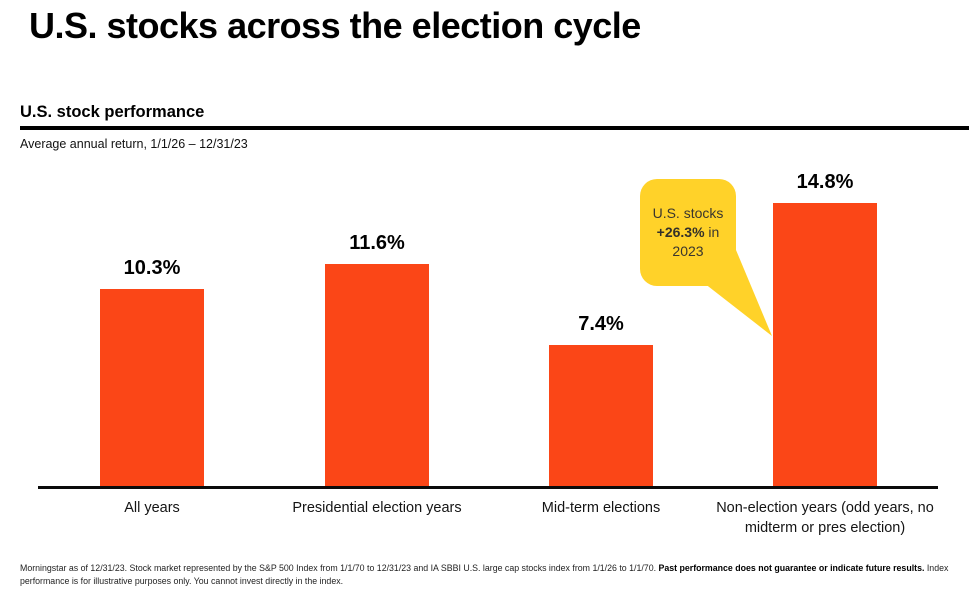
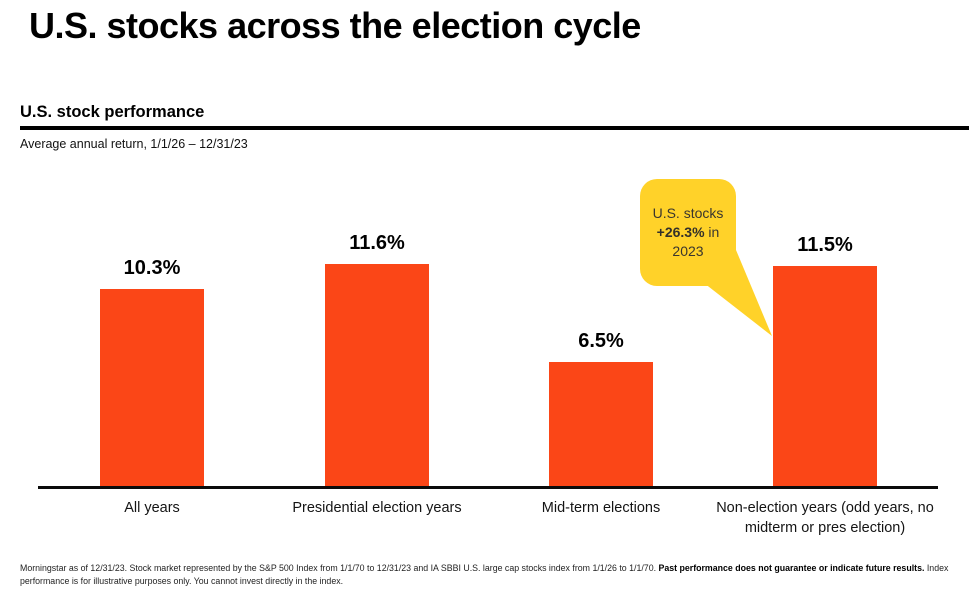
Mid-term elections: 7.4% -> 6.5%
Non-election years (odd years, no midterm or pres election): 14.8% -> 11.5%
